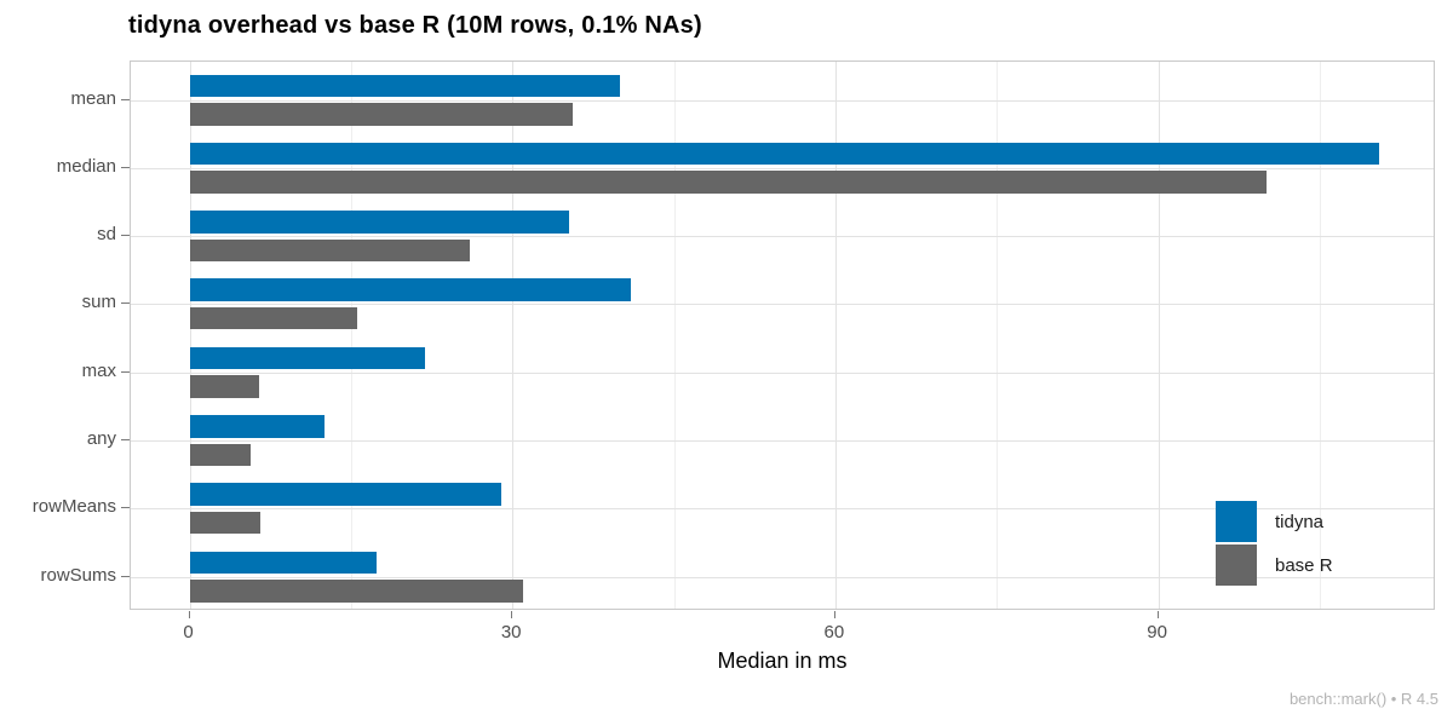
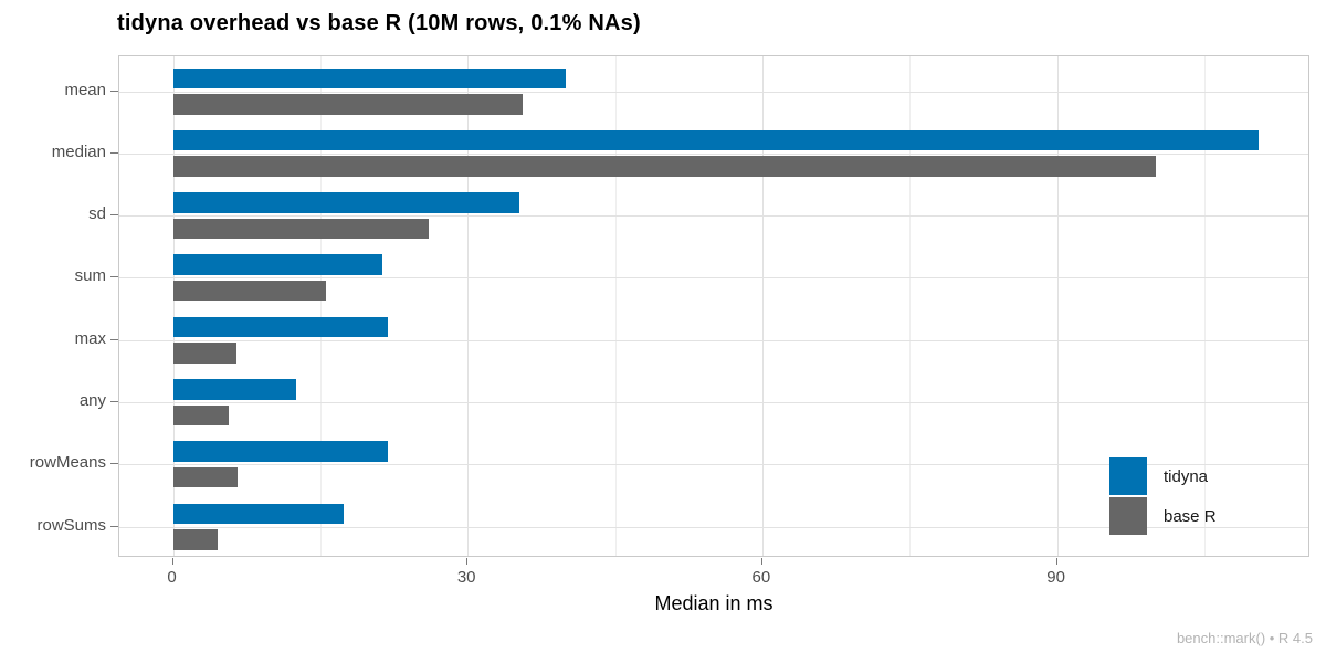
tidyna/sum: 41 -> 21
tidyna/rowMeans: 29 -> 22
base R/rowSums: 31 -> 5
